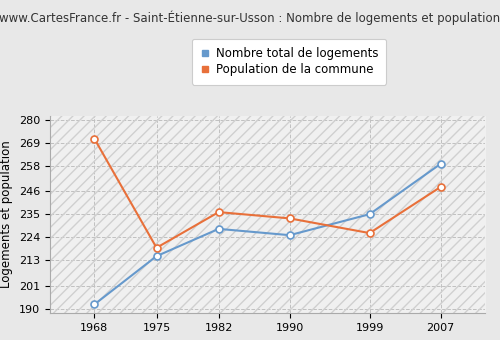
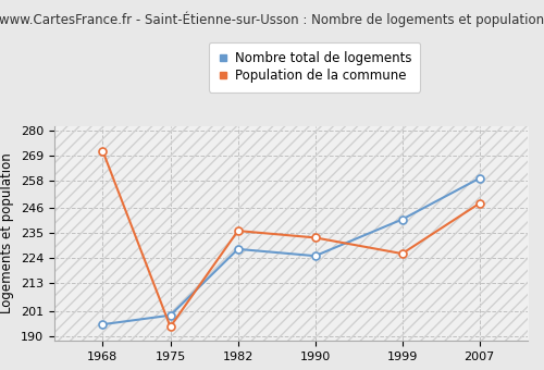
Nombre total de logements/1968: 192 -> 195
Nombre total de logements/1975: 215 -> 199
Population de la commune/1975: 219 -> 194
Nombre total de logements/1999: 235 -> 241
